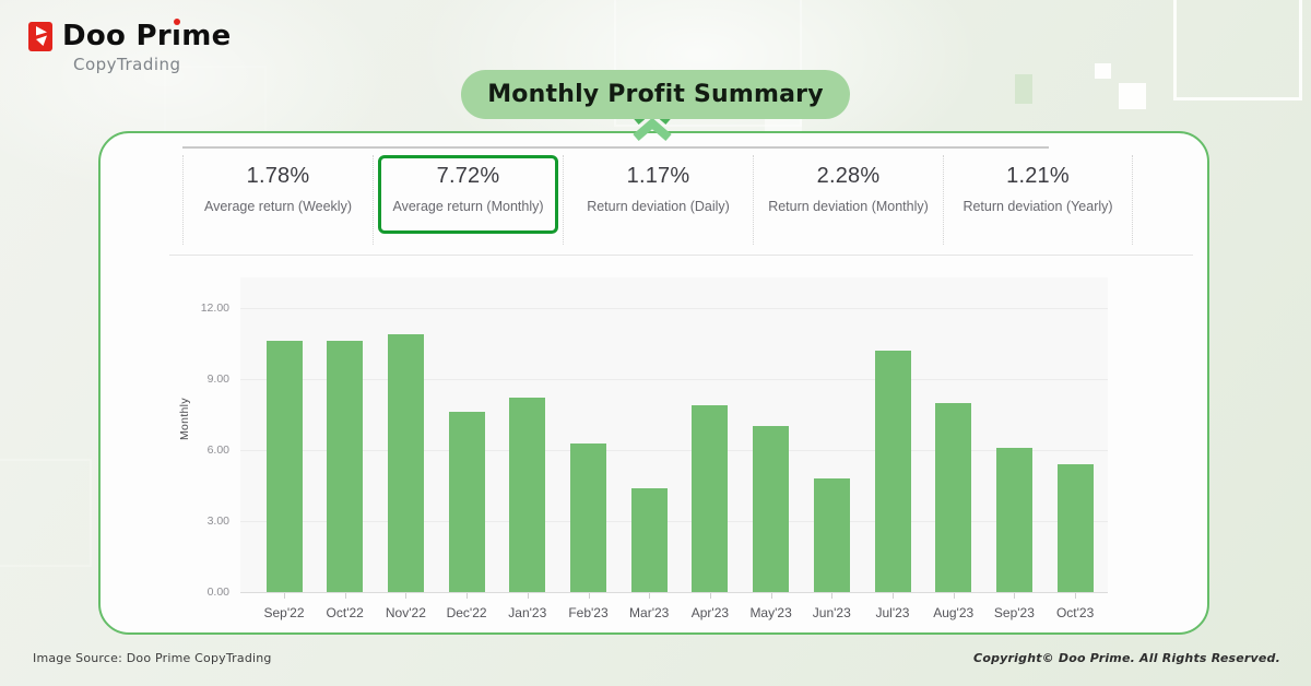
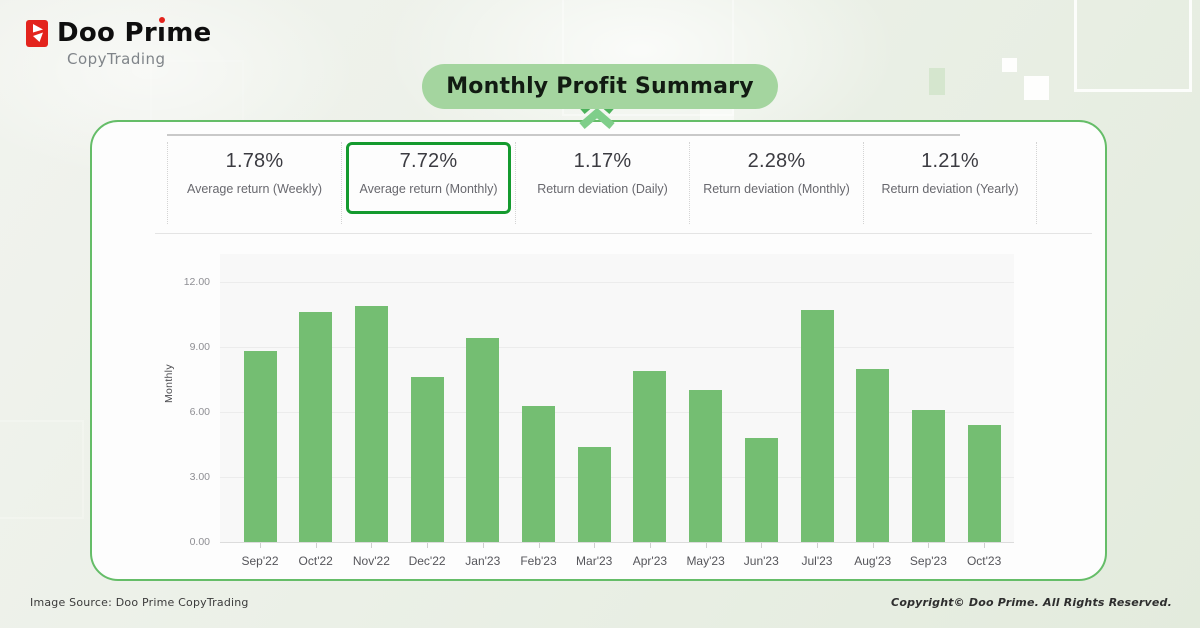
Sep'22: 10.6 -> 8.8
Jan'23: 8.2 -> 9.4
Jul'23: 10.2 -> 10.7
